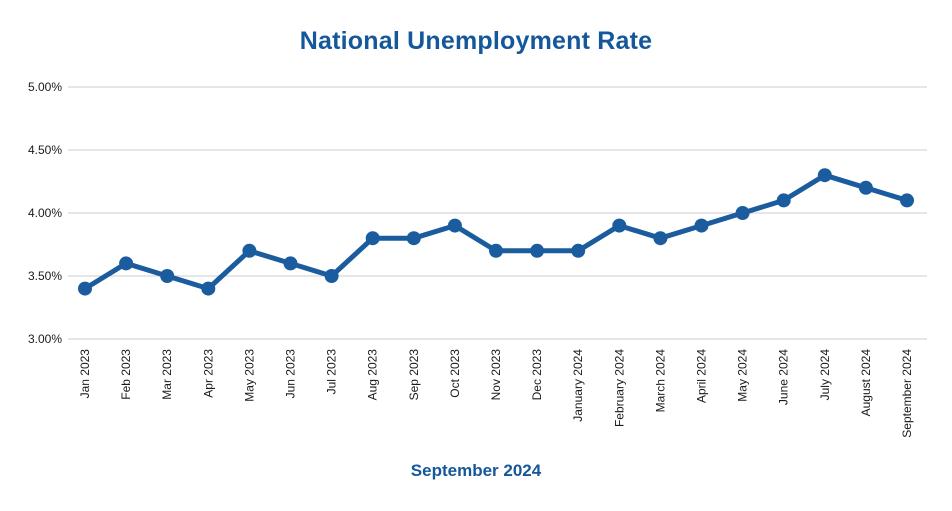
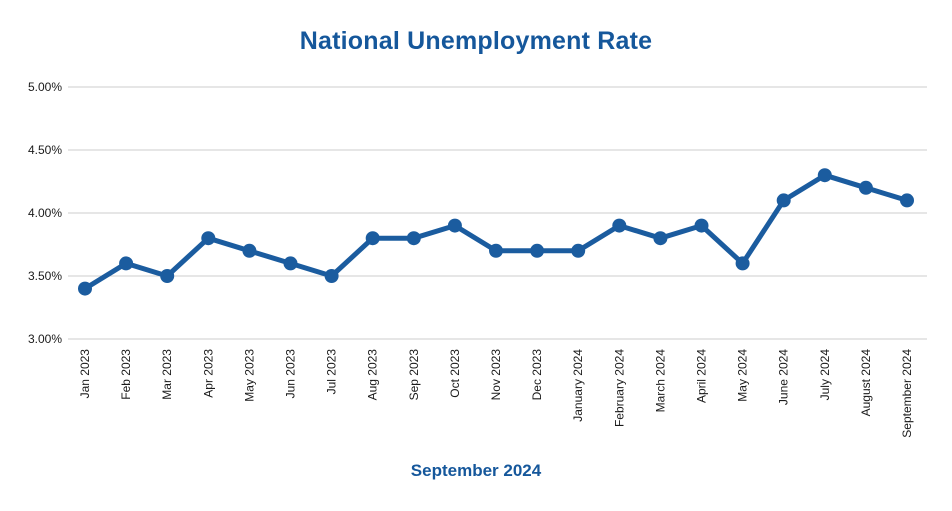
Apr 2023: 3.4% -> 3.8%
May 2024: 4.0% -> 3.6%
